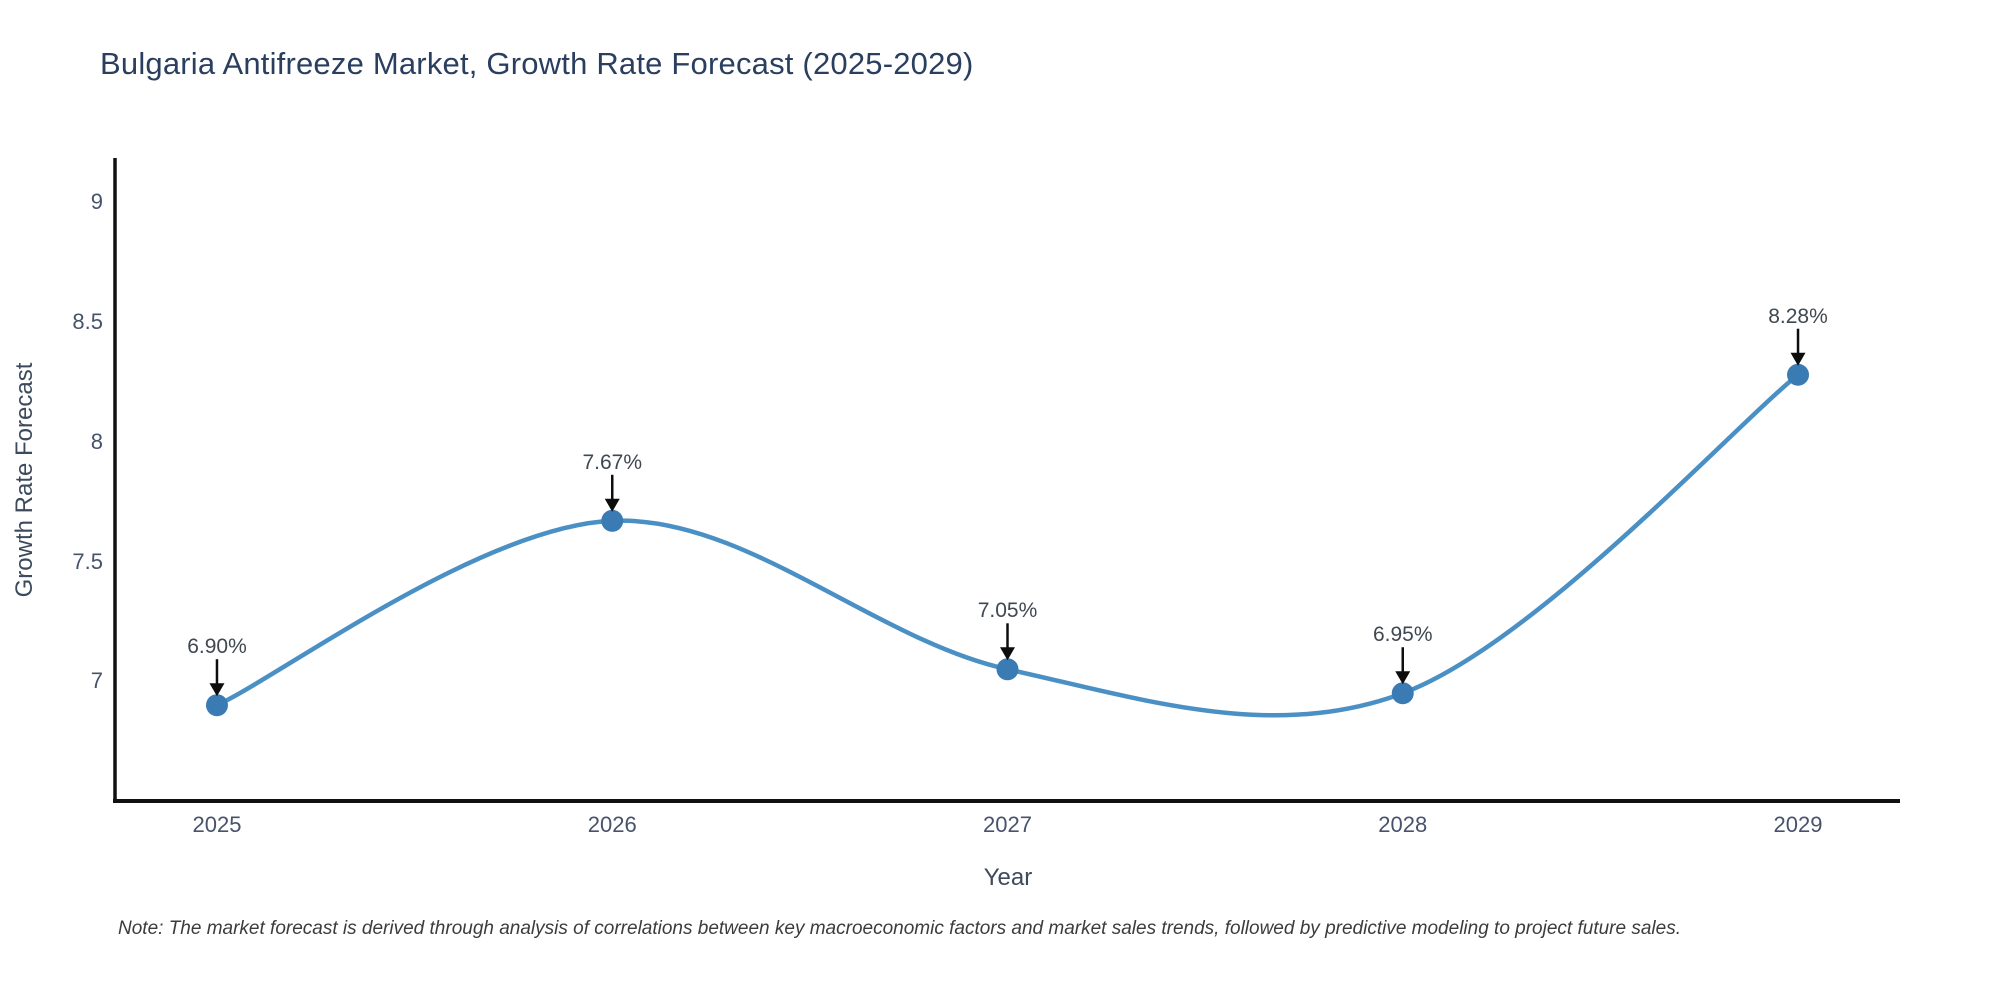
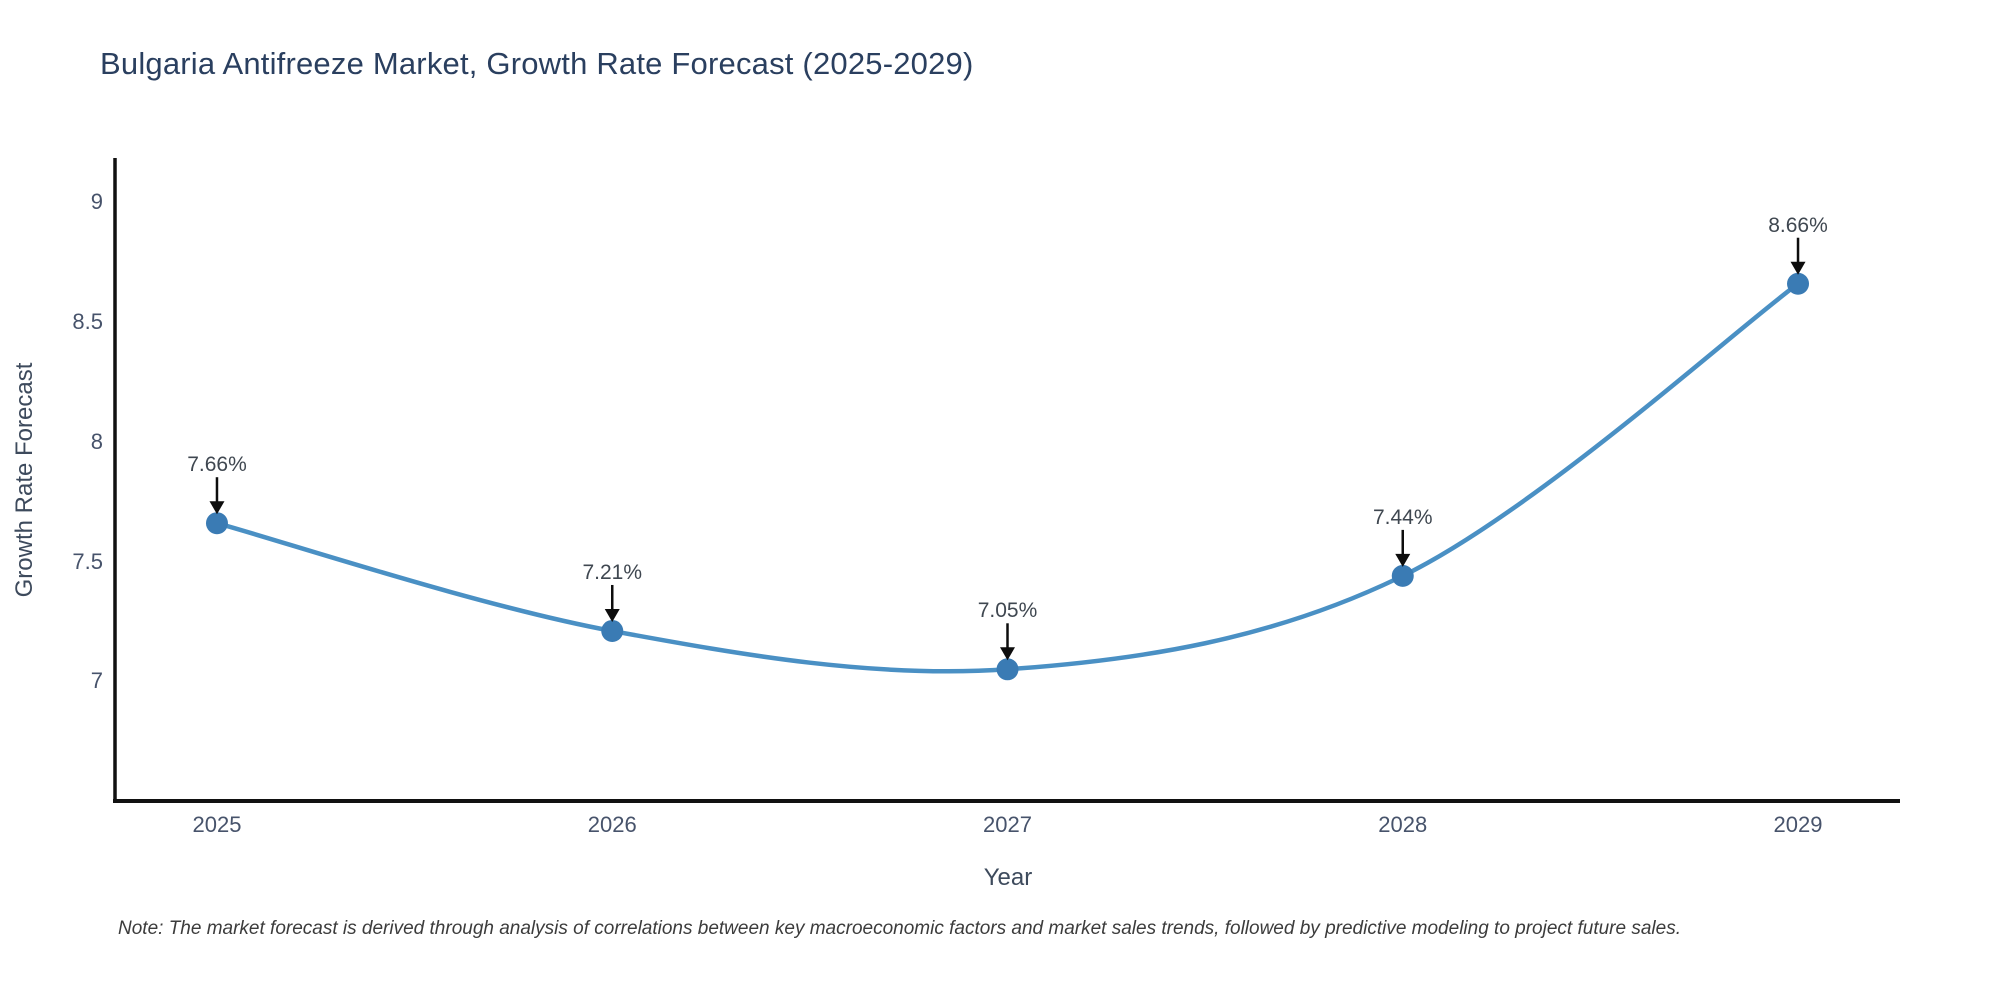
2025: 6.90% -> 7.66%
2026: 7.67% -> 7.21%
2028: 6.95% -> 7.44%
2029: 8.28% -> 8.66%
